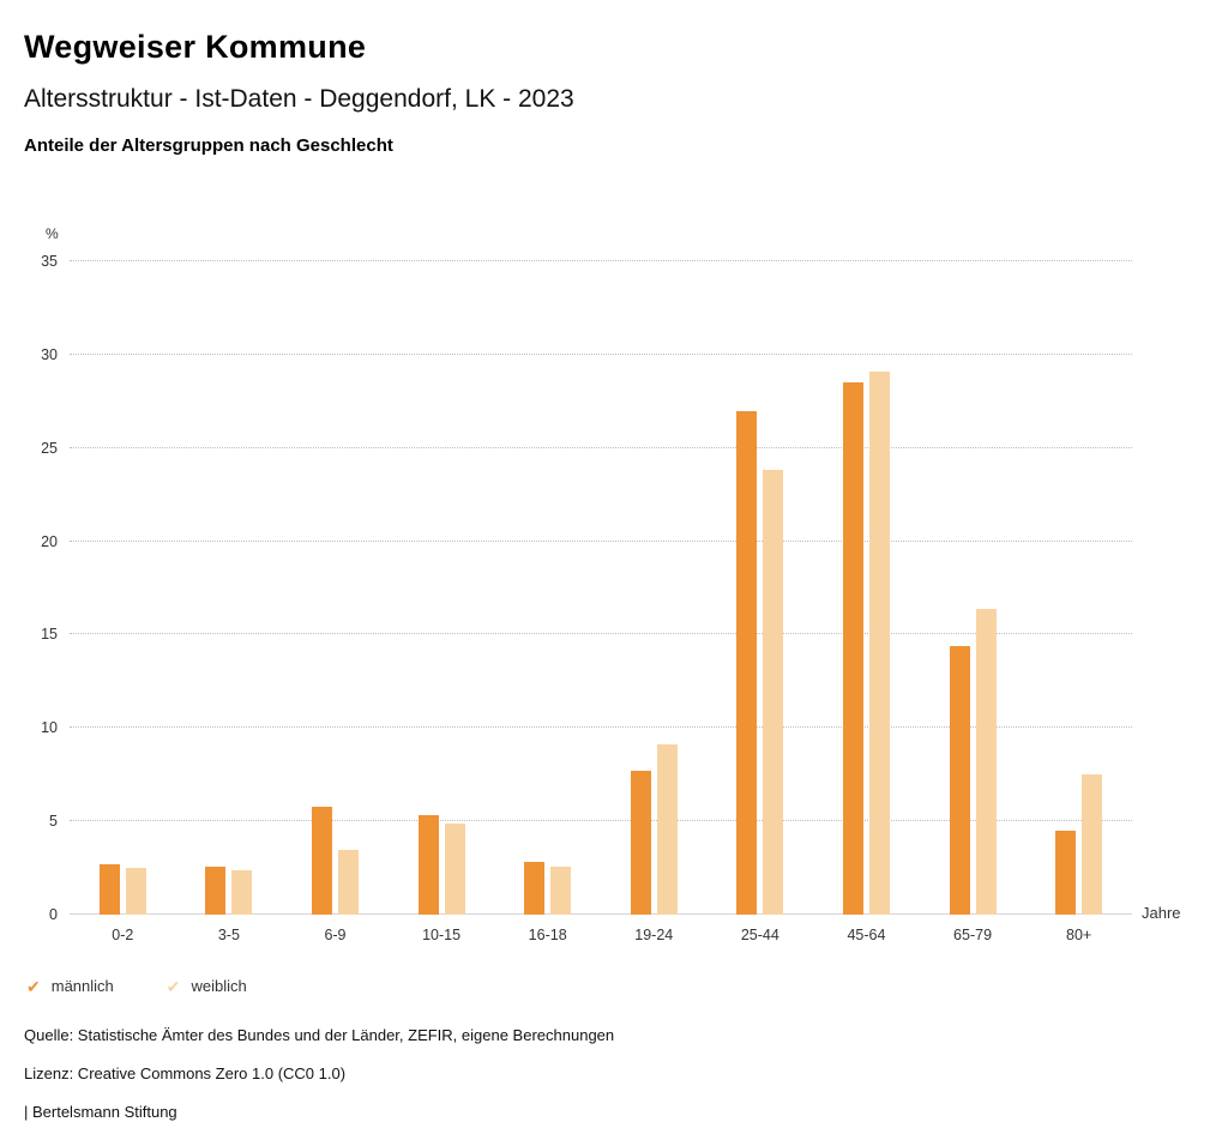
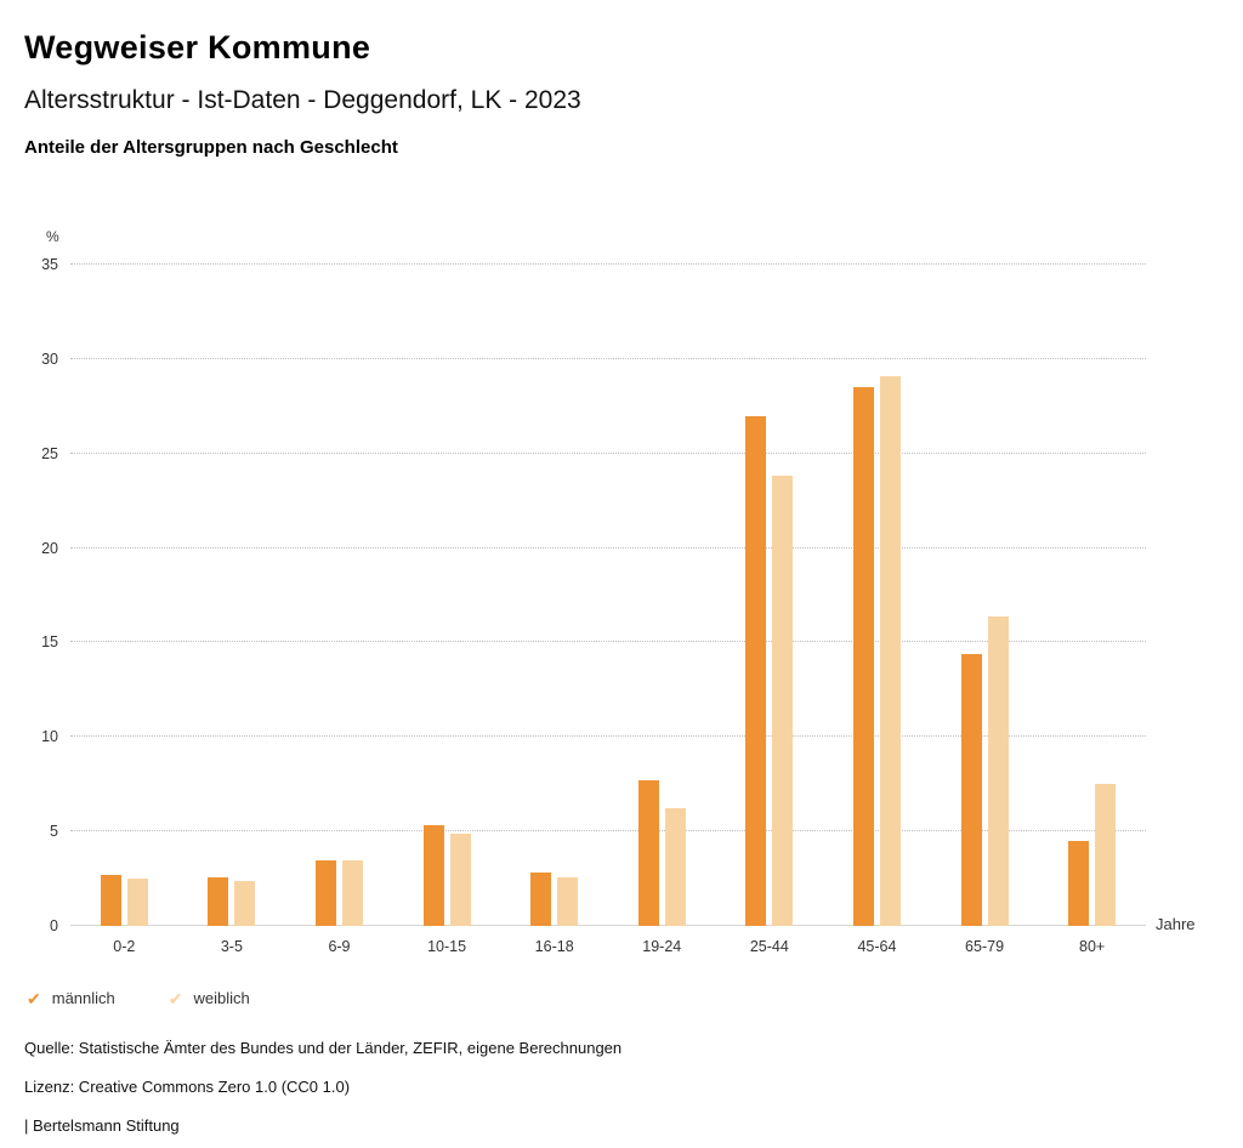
männlich/6-9: 5.8 -> 3.5
weiblich/19-24: 9.1 -> 6.2
